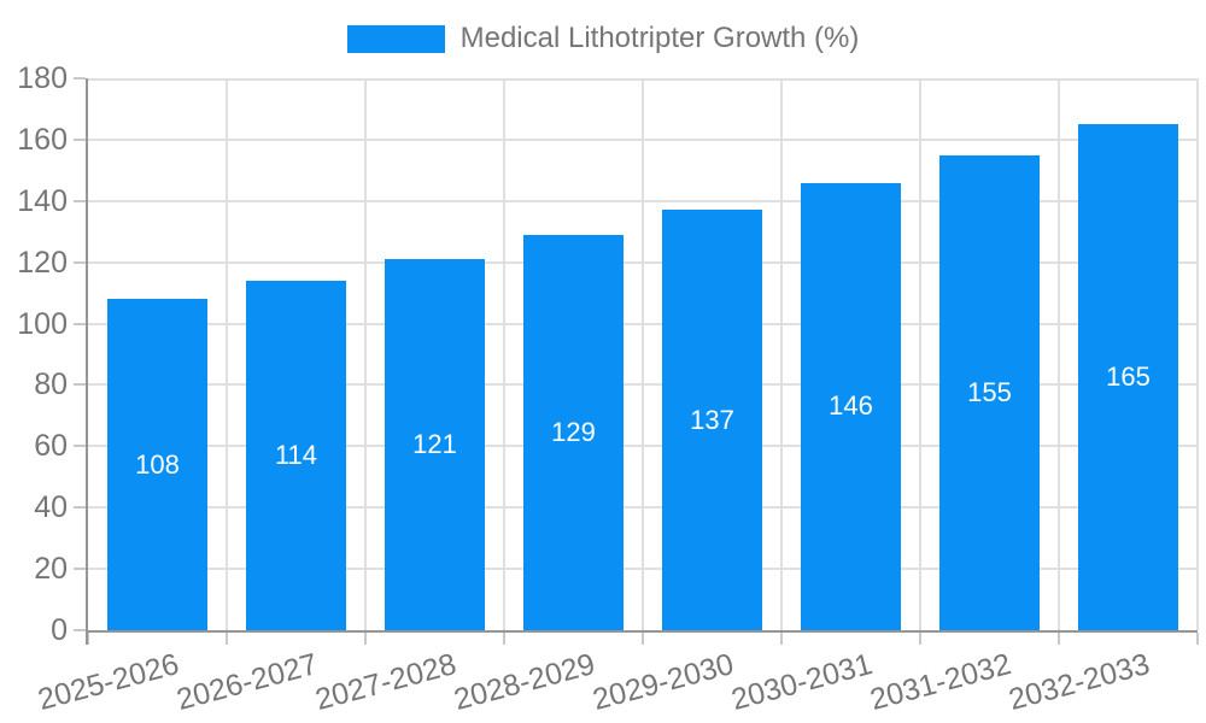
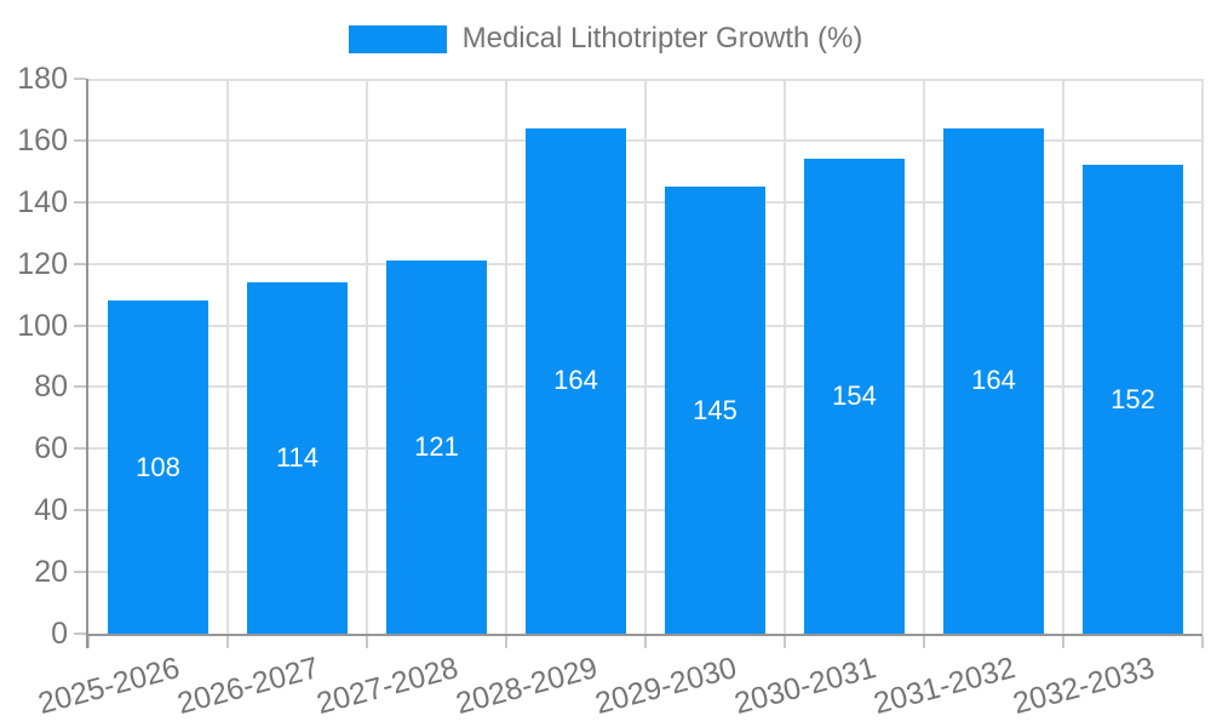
2028-2029: 129 -> 164
2029-2030: 137 -> 145
2030-2031: 146 -> 154
2031-2032: 155 -> 164
2032-2033: 165 -> 152
